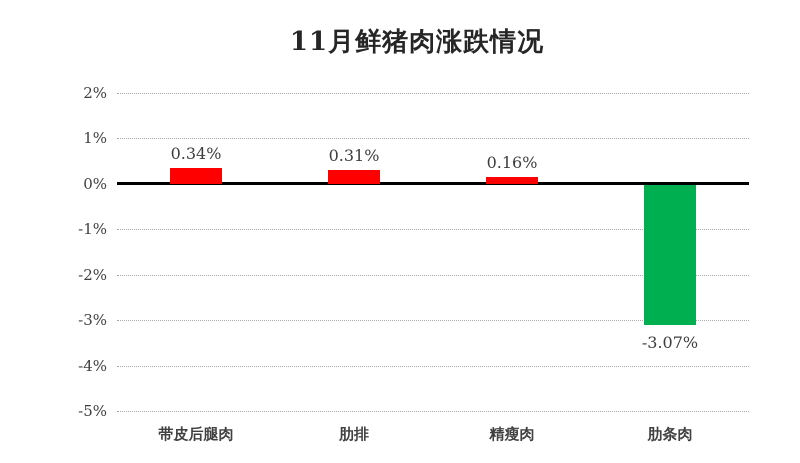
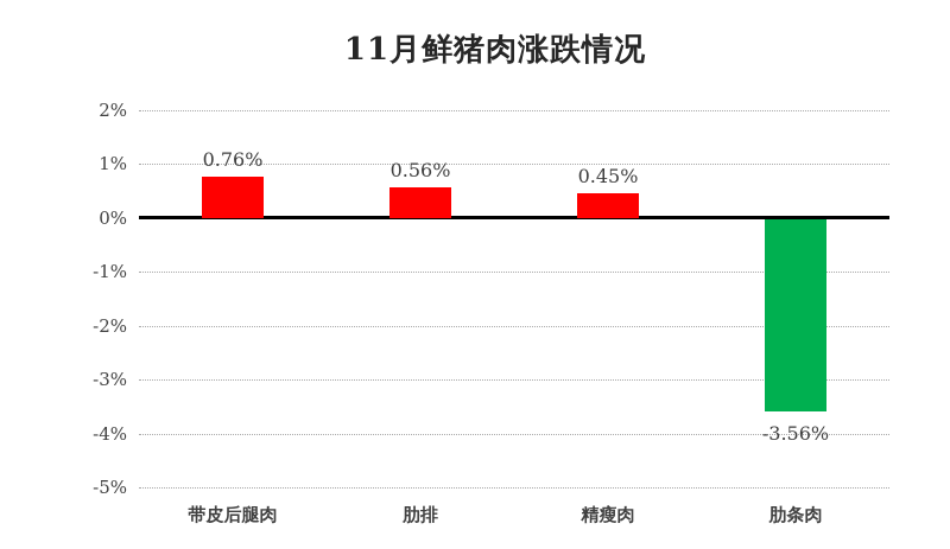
带皮后腿肉: 0.34% -> 0.76%
肋排: 0.31% -> 0.56%
精瘦肉: 0.16% -> 0.45%
肋条肉: -3.07% -> -3.56%
